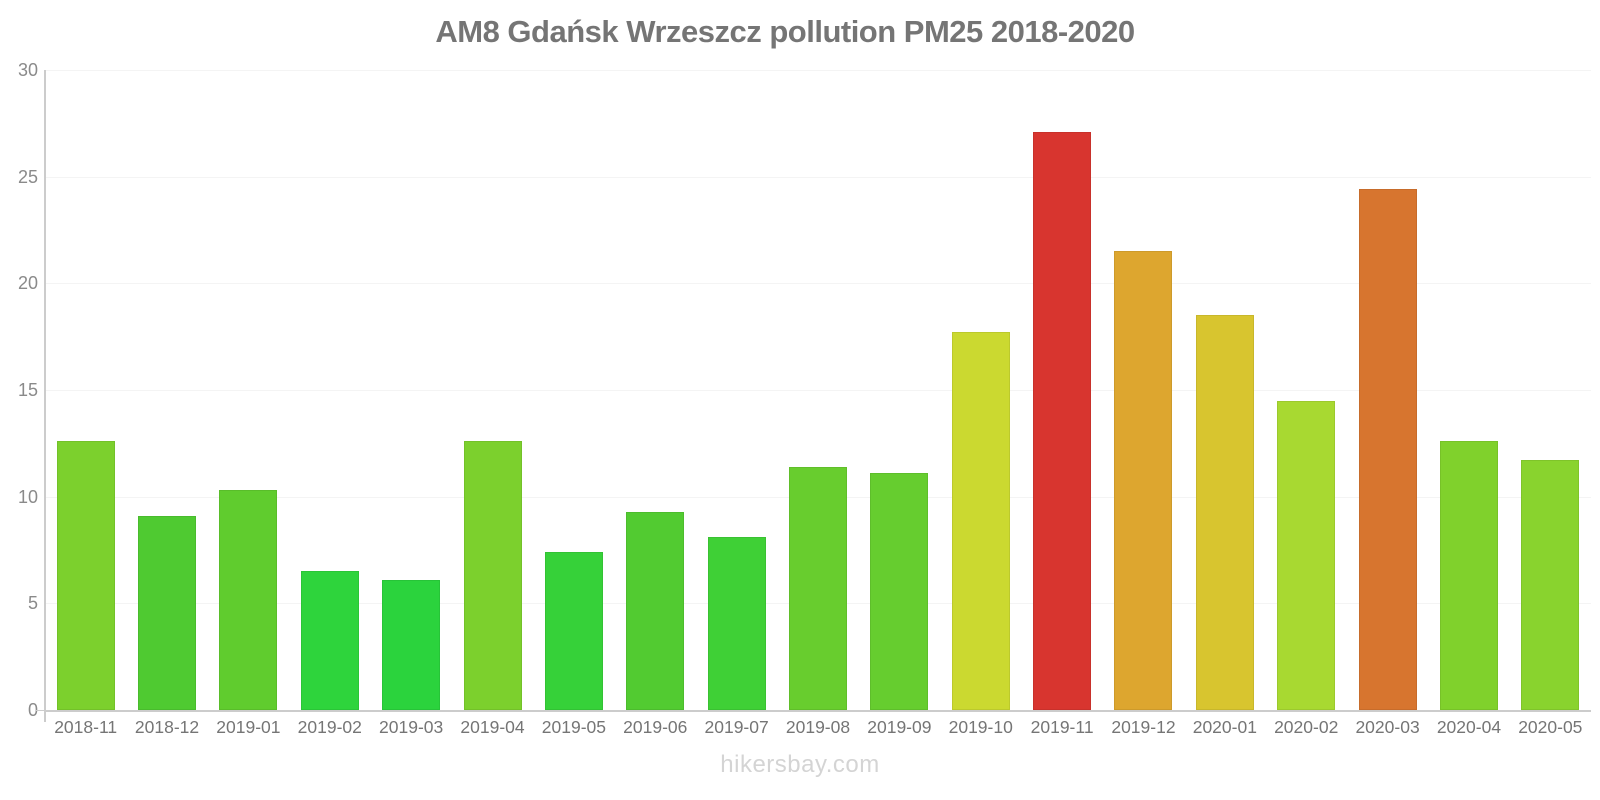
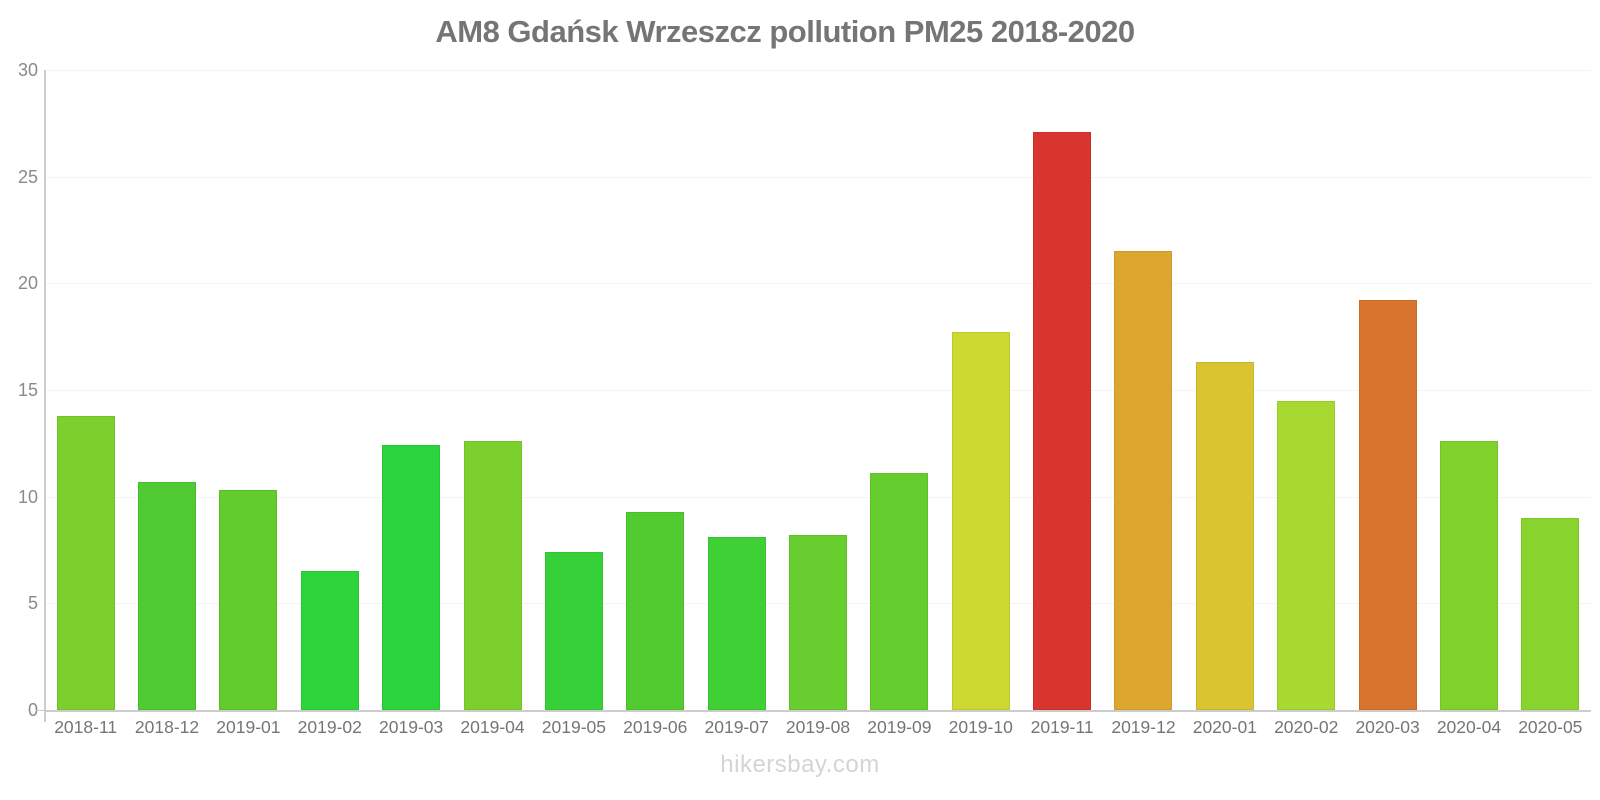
2018-11: 12.6 -> 13.8
2018-12: 9.1 -> 10.7
2019-03: 6.1 -> 12.4
2019-08: 11.4 -> 8.2
2020-01: 18.5 -> 16.3
2020-03: 24.4 -> 19.2
2020-05: 11.7 -> 9.0
